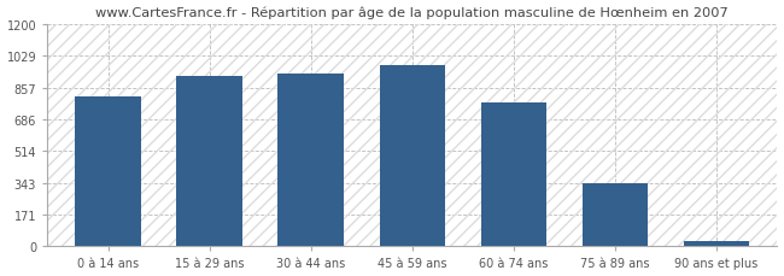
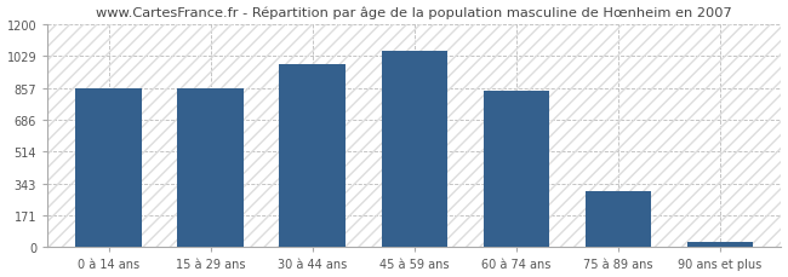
0 à 14 ans: 810 -> 860
15 à 29 ans: 920 -> 860
30 à 44 ans: 930 -> 990
45 à 59 ans: 980 -> 1060
60 à 74 ans: 780 -> 840
75 à 89 ans: 340 -> 300
